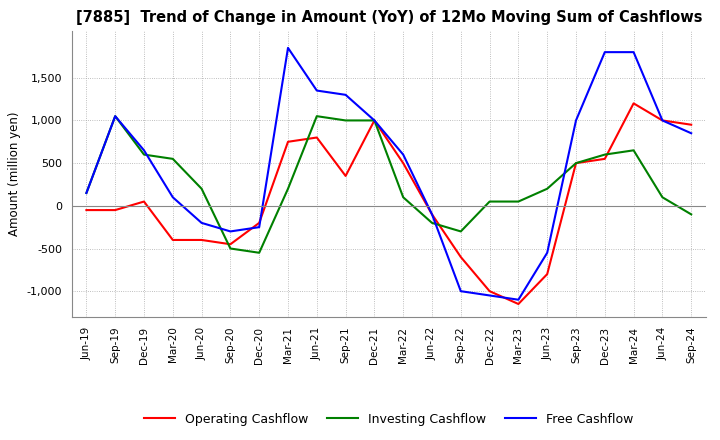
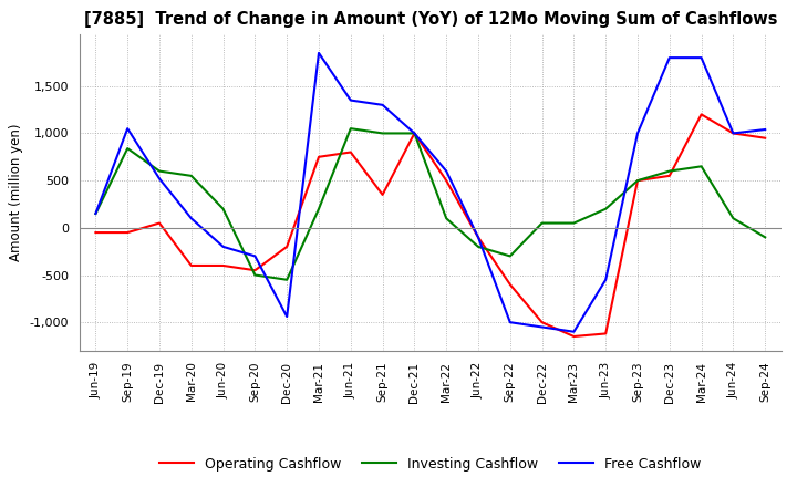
Investing Cashflow/Sep-19: 1,050 -> 840
Free Cashflow/Dec-19: 650 -> 520
Free Cashflow/Dec-20: -250 -> -940
Operating Cashflow/Jun-23: -800 -> -1,120
Free Cashflow/Sep-24: 850 -> 1,040
